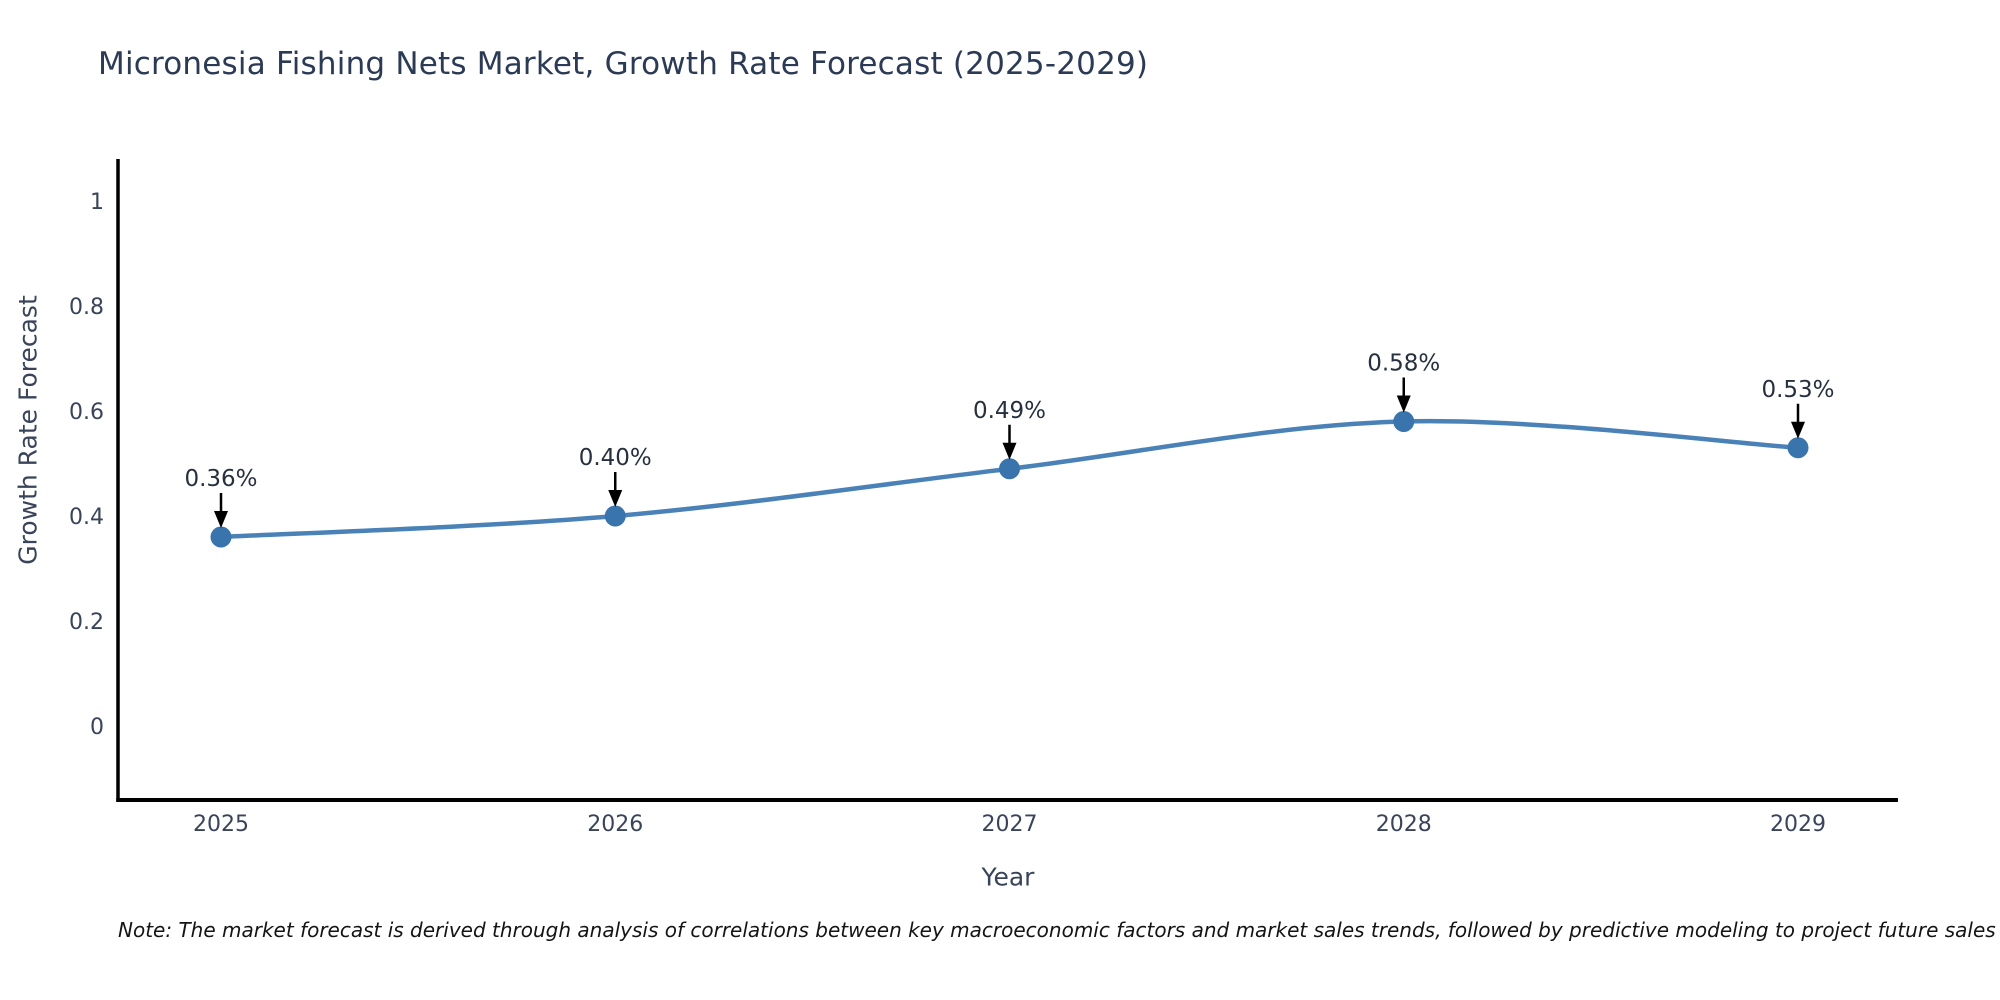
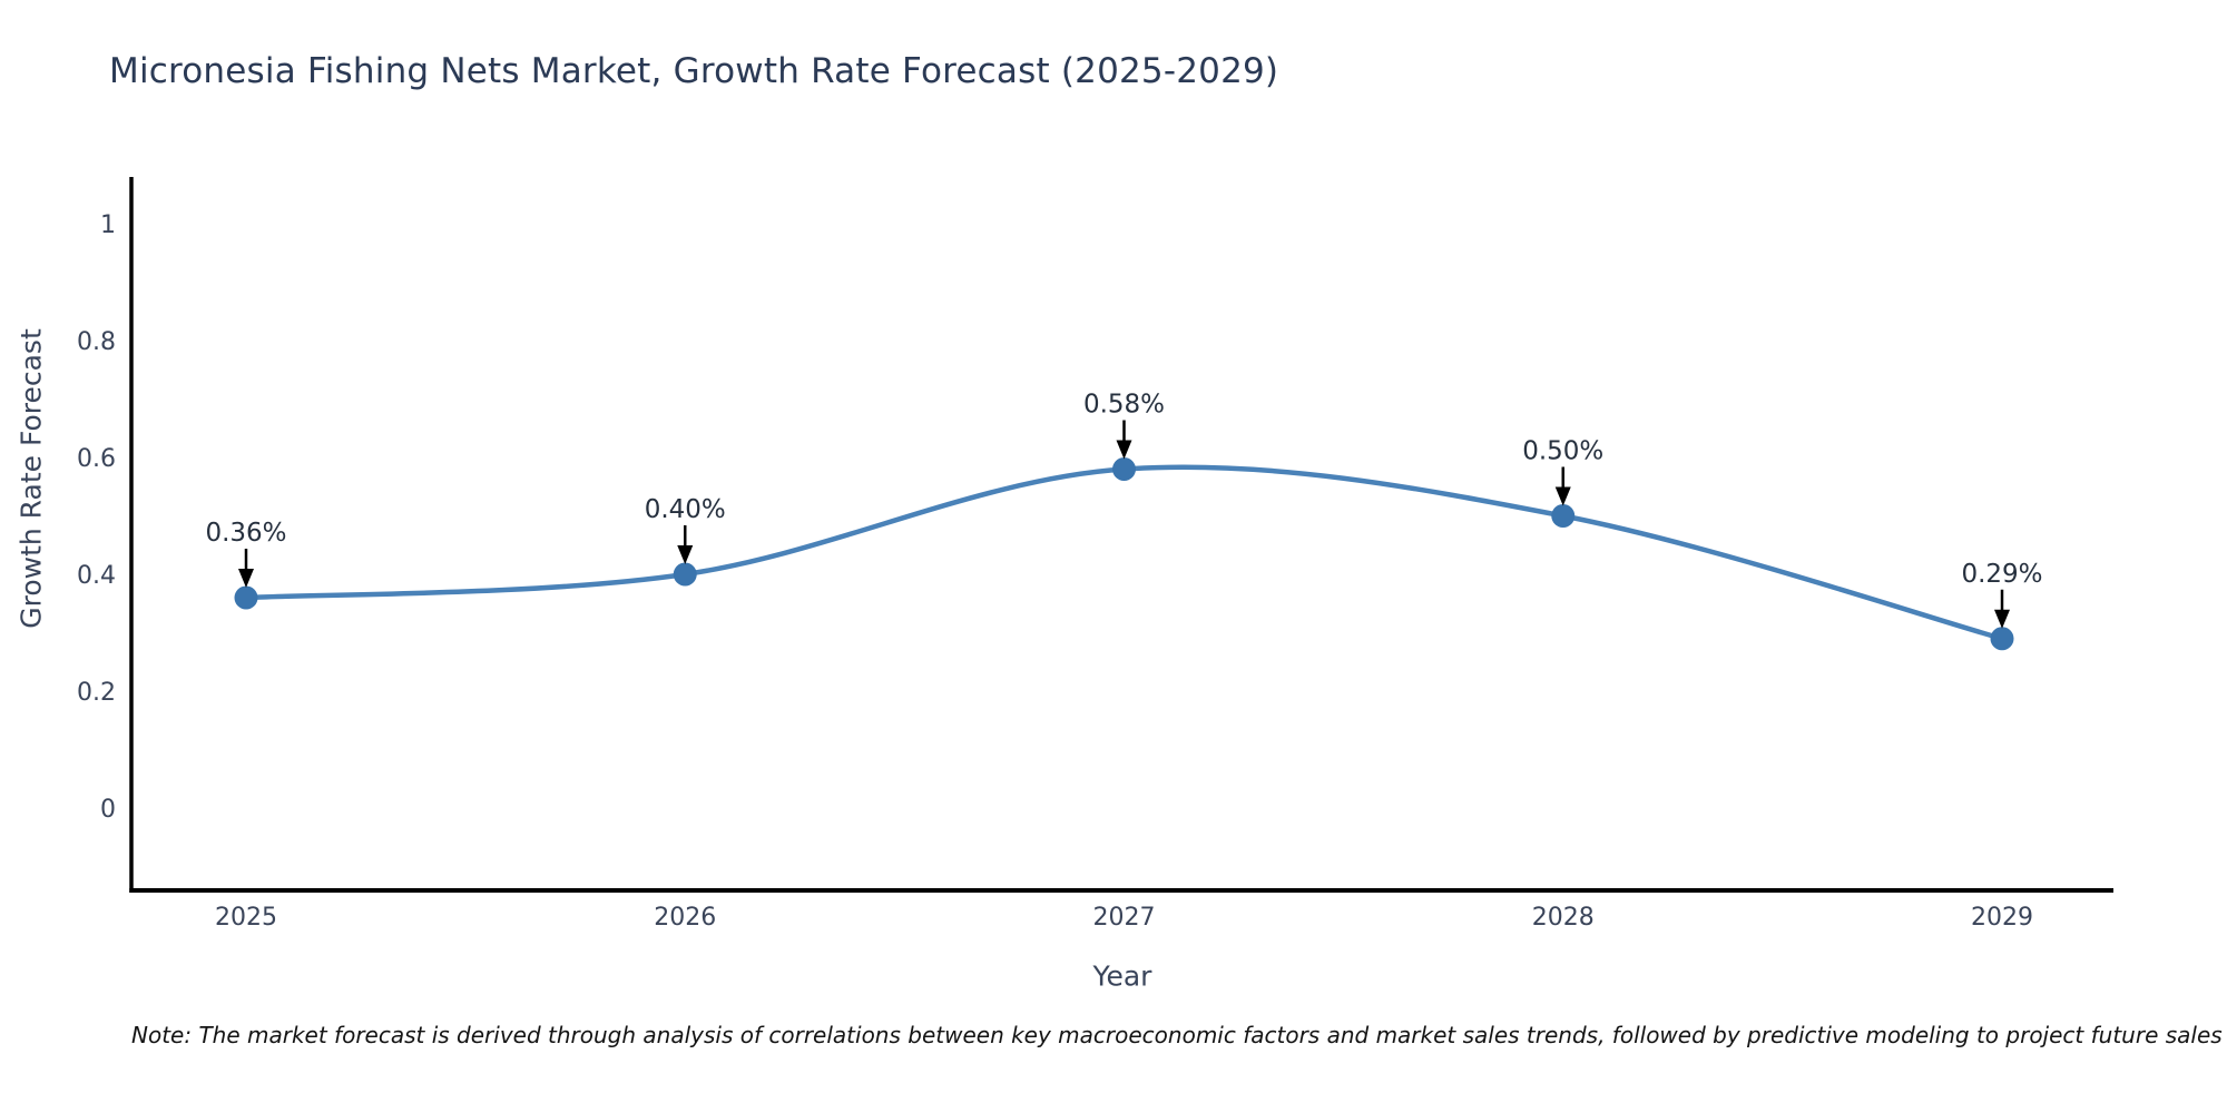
2027: 0.49% -> 0.58%
2028: 0.58% -> 0.50%
2029: 0.53% -> 0.29%
